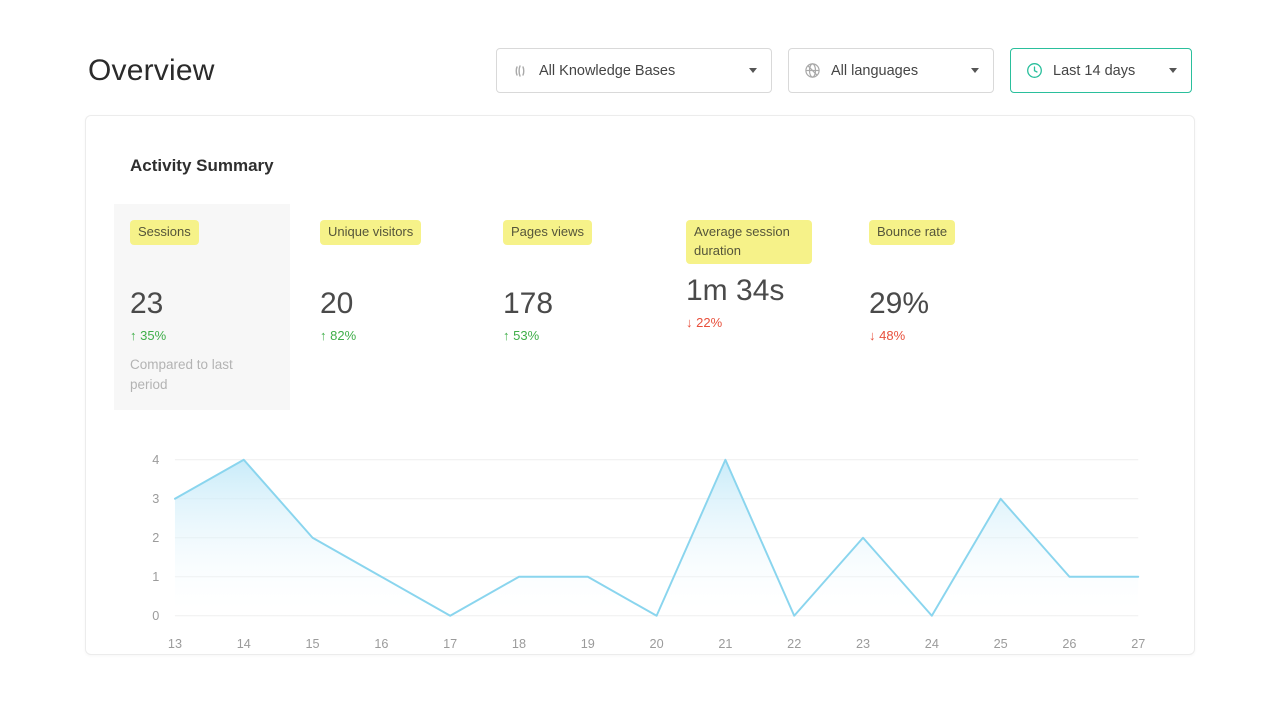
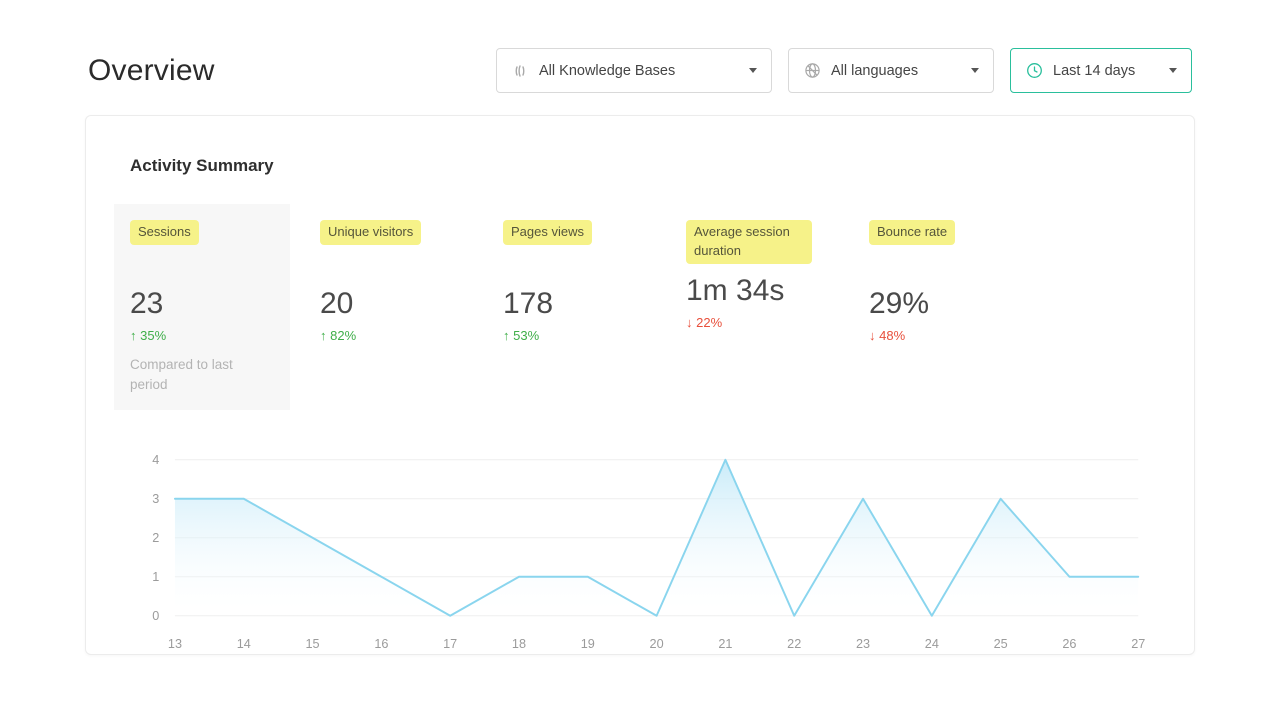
14: 4 -> 3
23: 2 -> 3
